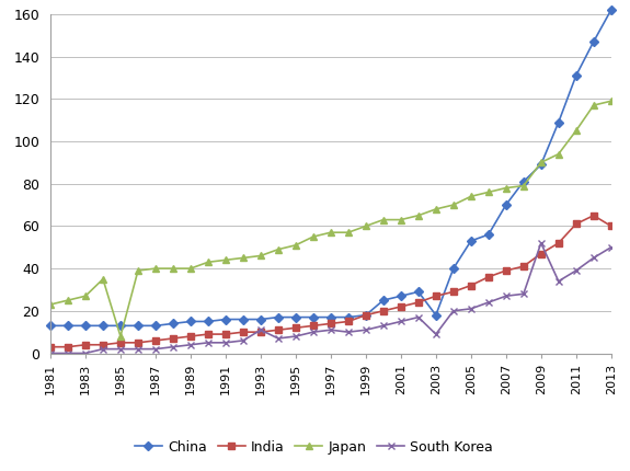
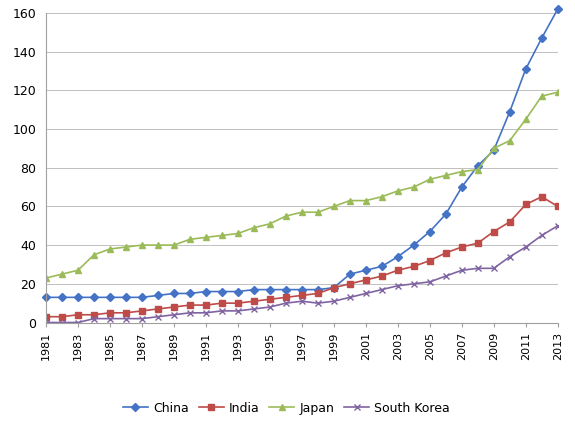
Japan/1985: 8 -> 38
South Korea/1993: 11 -> 6
China/2003: 18 -> 34
South Korea/2003: 9 -> 19
China/2005: 53 -> 47
South Korea/2009: 52 -> 28
